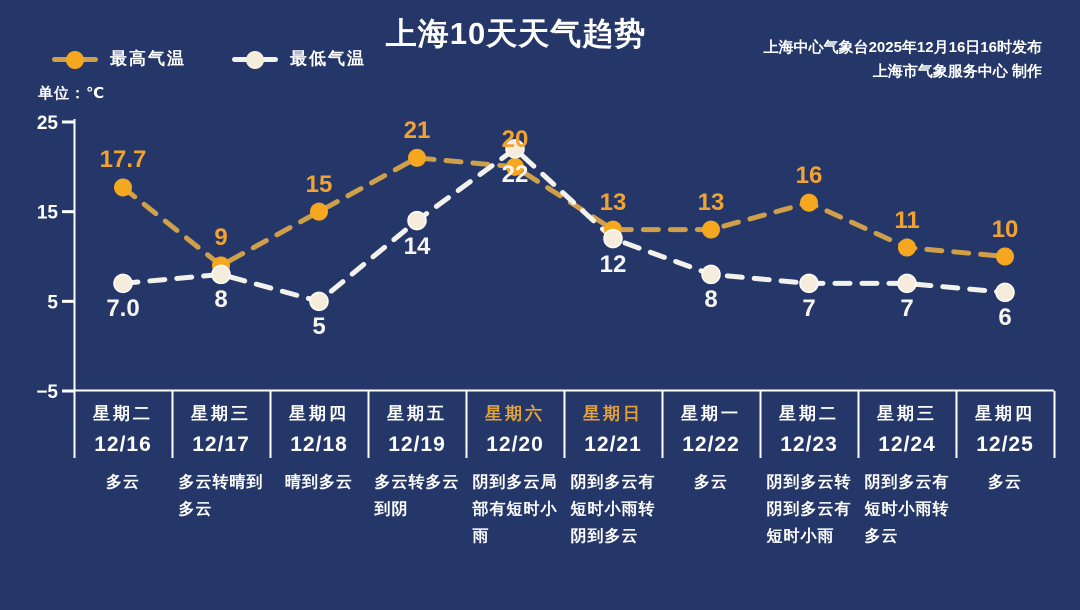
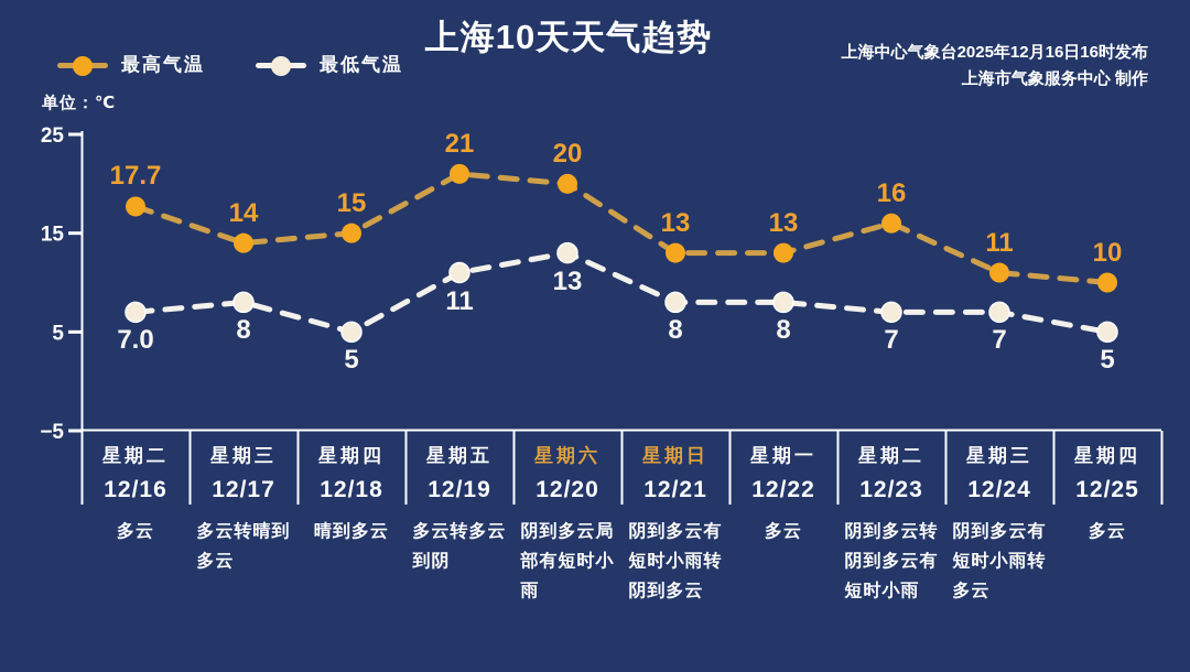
最高气温/12/17: 9 -> 14
最低气温/12/19: 14 -> 11
最低气温/12/20: 22 -> 13
最低气温/12/21: 12 -> 8
最低气温/12/25: 6 -> 5
